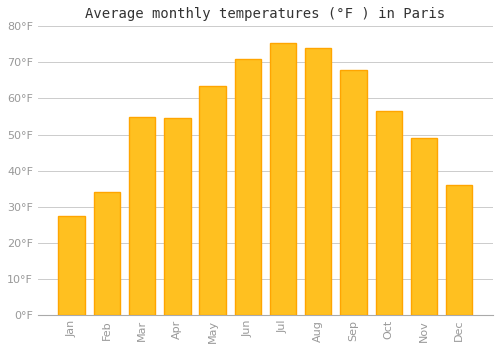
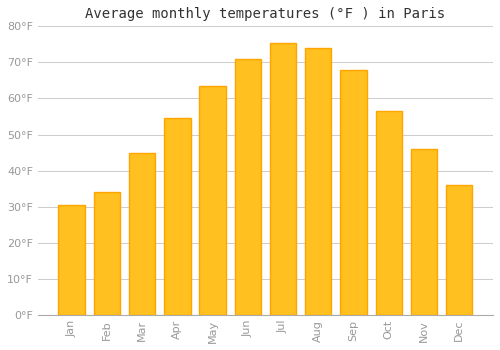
Jan: 27.5°F -> 30.5°F
Mar: 55.0°F -> 45.0°F
Nov: 49.0°F -> 46.0°F
